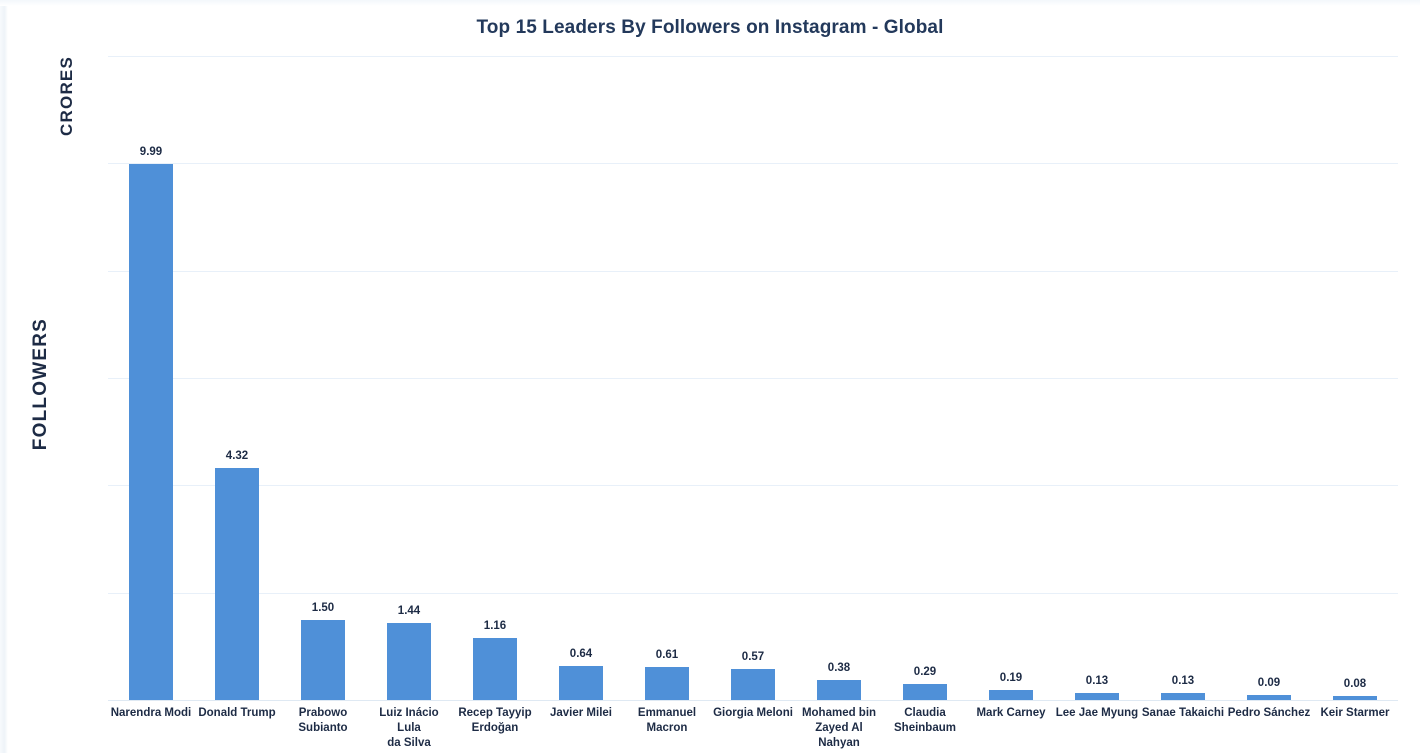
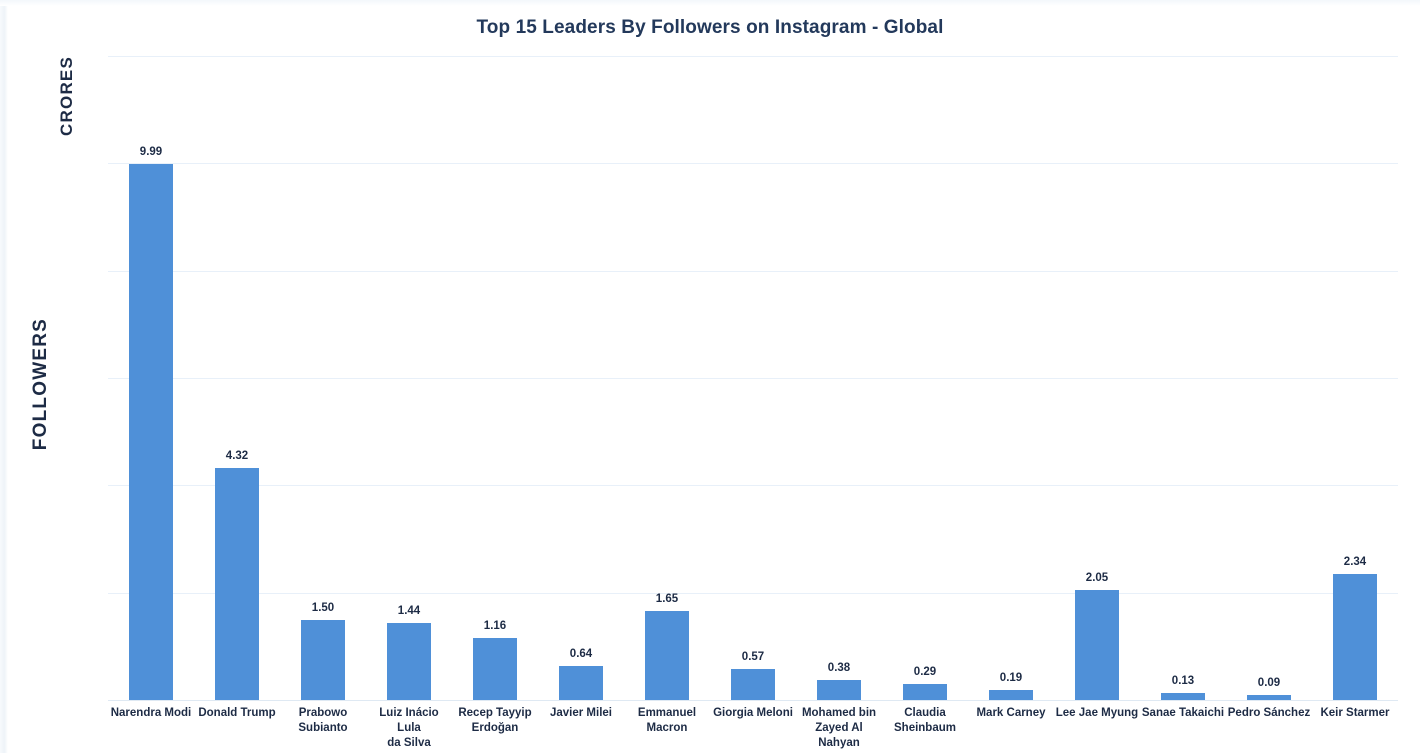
Emmanuel Macron: 0.61 -> 1.65
Lee Jae Myung: 0.13 -> 2.05
Keir Starmer: 0.08 -> 2.34
